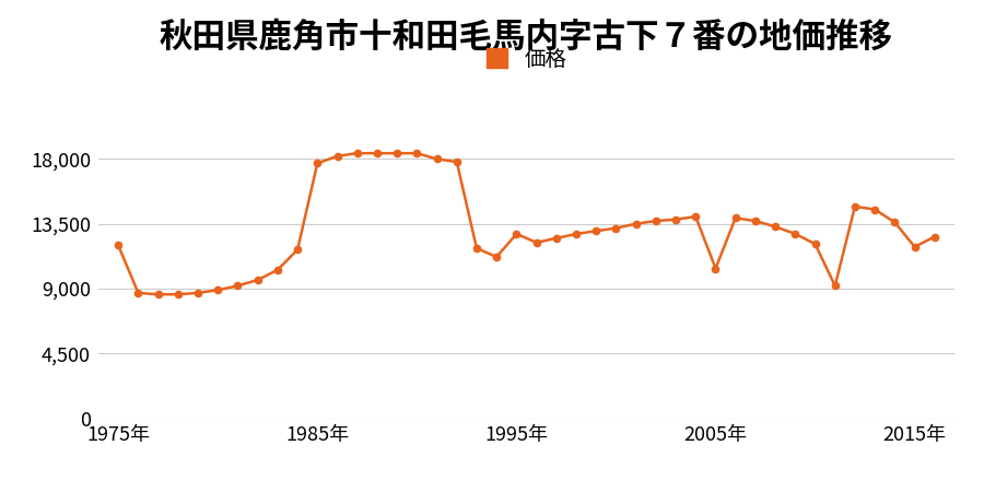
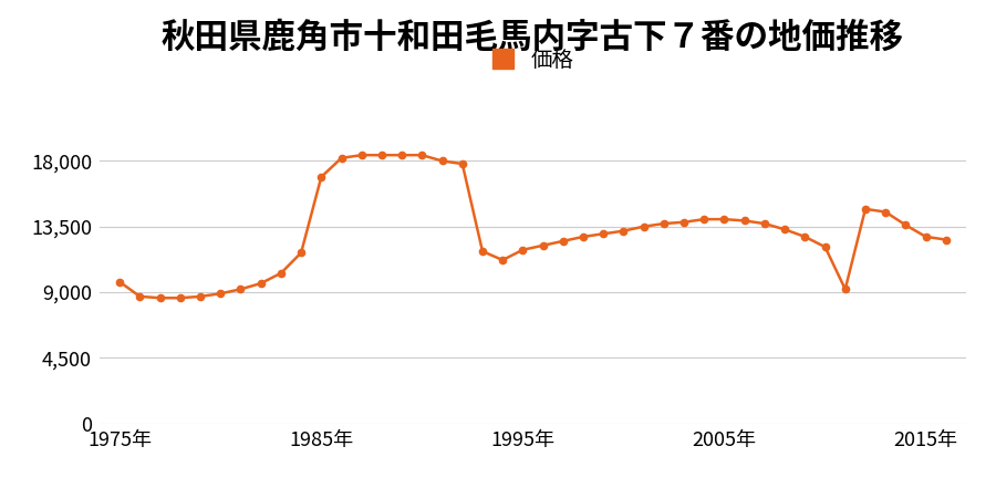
1975年: 12,000 -> 9,700
1985年: 17,700 -> 16,900
1995年: 12,800 -> 11,900
2005年: 10,400 -> 14,000
2015年: 11,900 -> 12,800
